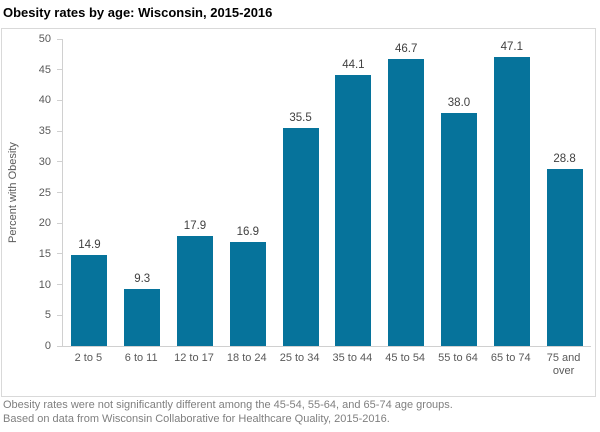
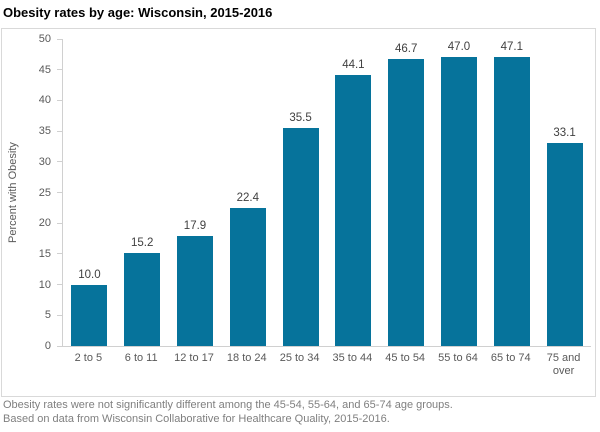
2 to 5: 14.9 -> 10.0
6 to 11: 9.3 -> 15.2
18 to 24: 16.9 -> 22.4
55 to 64: 38.0 -> 47.0
75 and over: 28.8 -> 33.1
